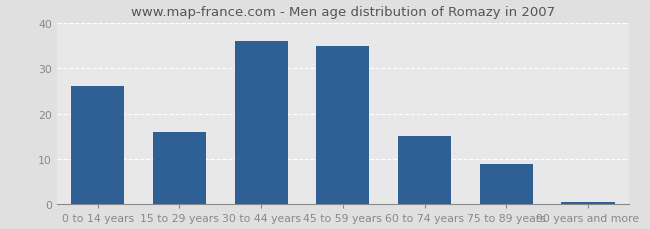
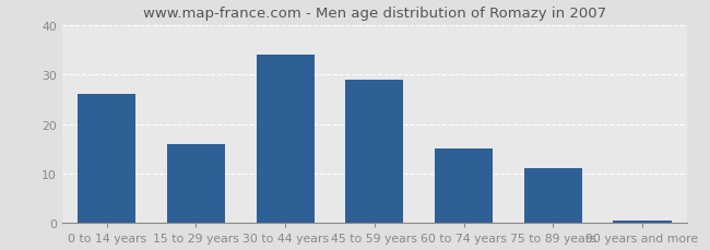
30 to 44 years: 36.0 -> 34.0
45 to 59 years: 35.0 -> 29.0
75 to 89 years: 9.0 -> 11.0
